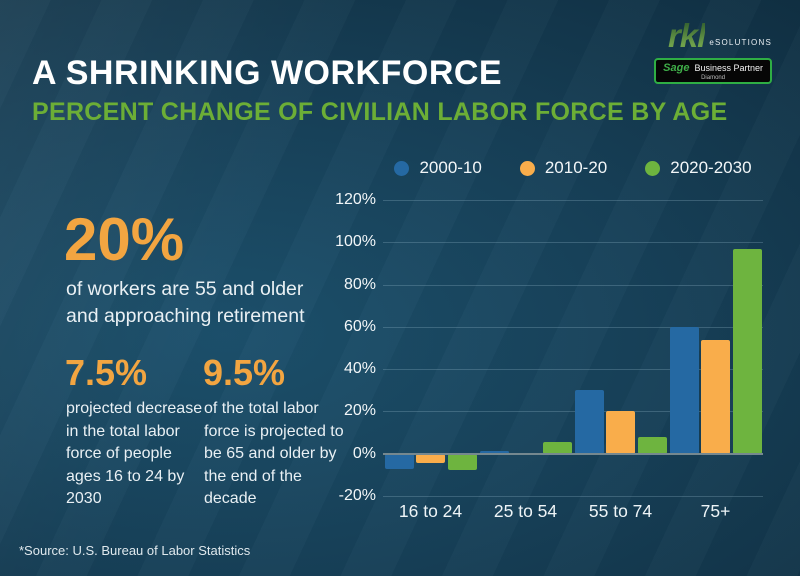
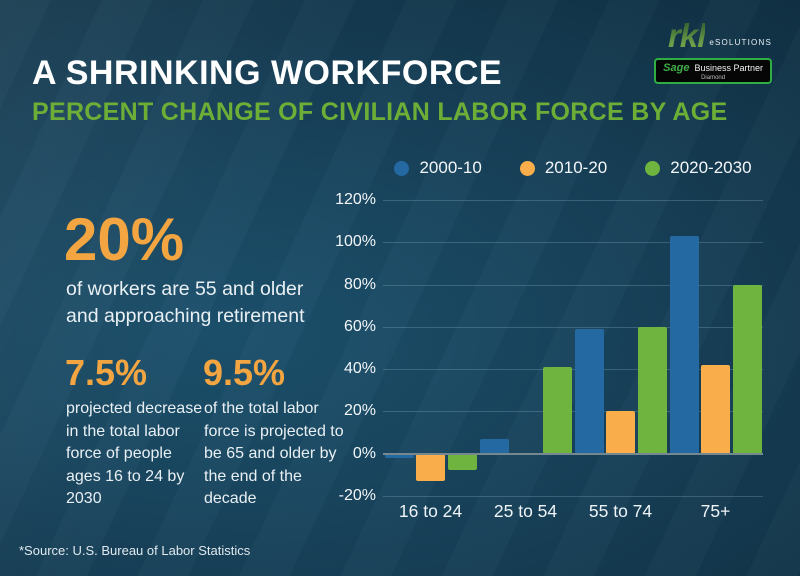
2000-10/16 to 24: -7% -> -2%
2010-20/16 to 24: -4% -> -13%
2000-10/25 to 54: 2% -> 7%
2020-2030/25 to 54: 6% -> 41%
2000-10/55 to 74: 30% -> 59%
2020-2030/55 to 74: 8% -> 60%
2000-10/75+: 60% -> 103%
2010-20/75+: 54% -> 42%
2020-2030/75+: 97% -> 80%
